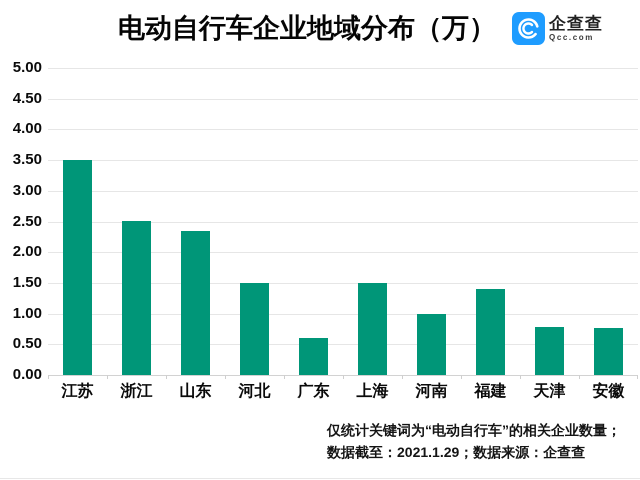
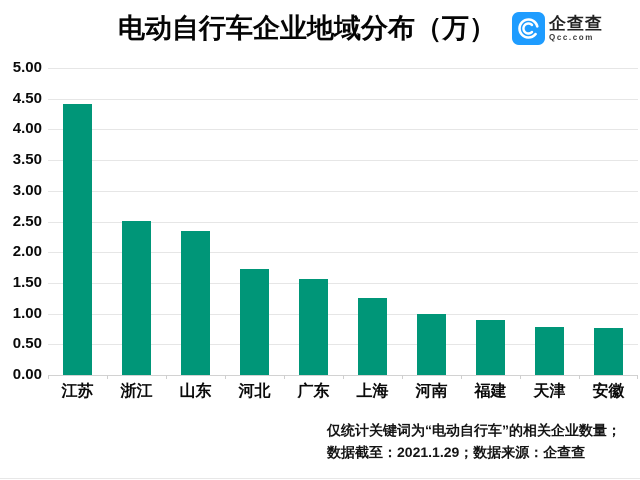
江苏: 3.5 -> 4.4
河北: 1.5 -> 1.7
广东: 0.6 -> 1.6
上海: 1.5 -> 1.2
福建: 1.4 -> 0.9
